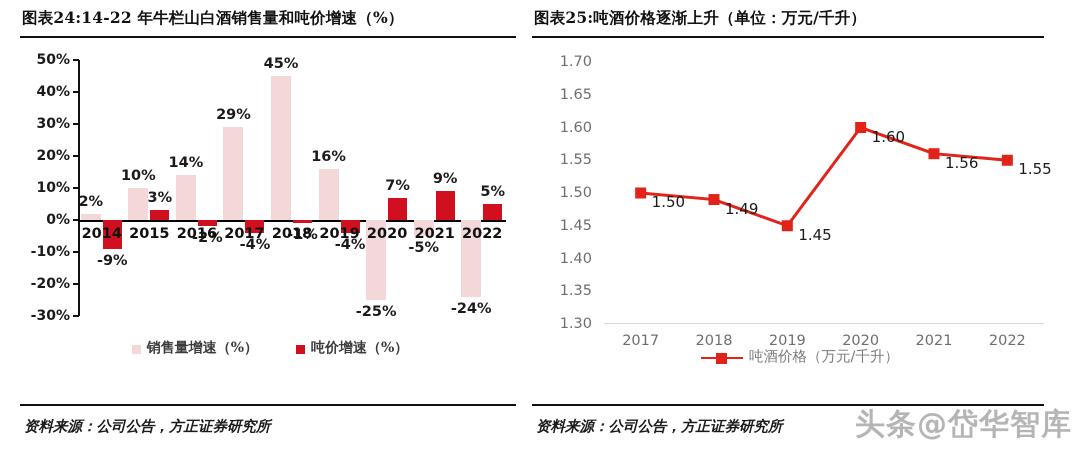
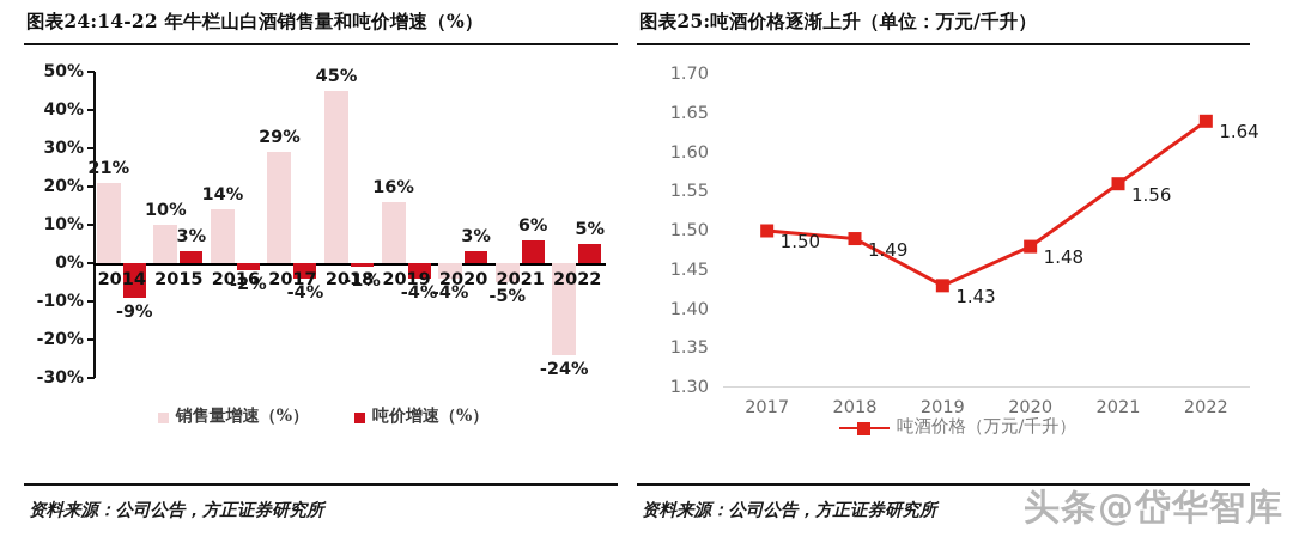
图表24:14-22 年牛栏山白酒销售量和吨价增速（%）/销售量增速（%）/2014: 2% -> 21%
图表24:14-22 年牛栏山白酒销售量和吨价增速（%）/销售量增速（%）/2020: -25% -> -4%
图表24:14-22 年牛栏山白酒销售量和吨价增速（%）/吨价增速（%）/2020: 7% -> 3%
图表24:14-22 年牛栏山白酒销售量和吨价增速（%）/吨价增速（%）/2021: 9% -> 6%
图表25:吨酒价格逐渐上升（单位：万元/千升）/2019: 1.45 -> 1.43
图表25:吨酒价格逐渐上升（单位：万元/千升）/2020: 1.60 -> 1.48
图表25:吨酒价格逐渐上升（单位：万元/千升）/2022: 1.55 -> 1.64
